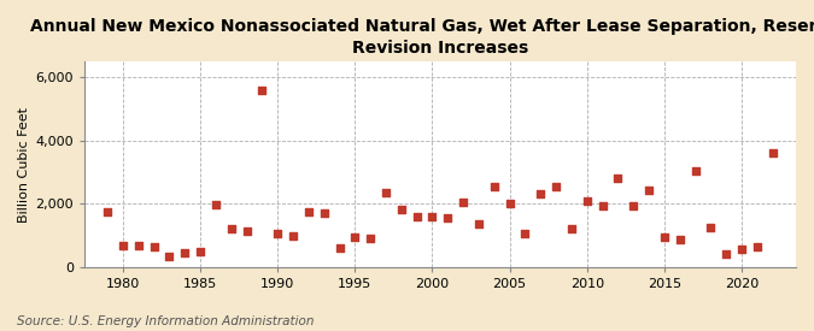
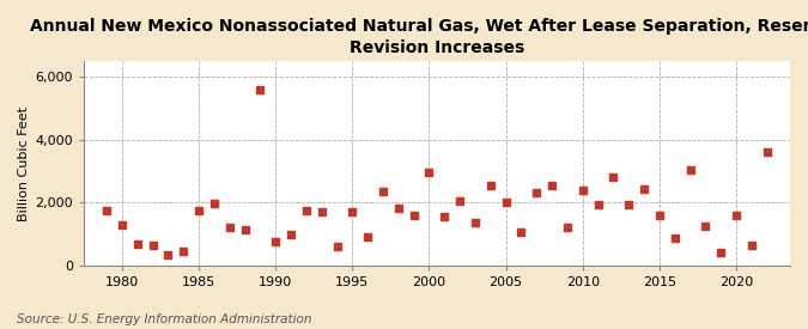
1980: 680 -> 1,300
1985: 480 -> 1,750
1990: 1,050 -> 750
1995: 950 -> 1,700
2000: 1,600 -> 2,950
2010: 2,100 -> 2,400
2015: 950 -> 1,600
2020: 550 -> 1,600
